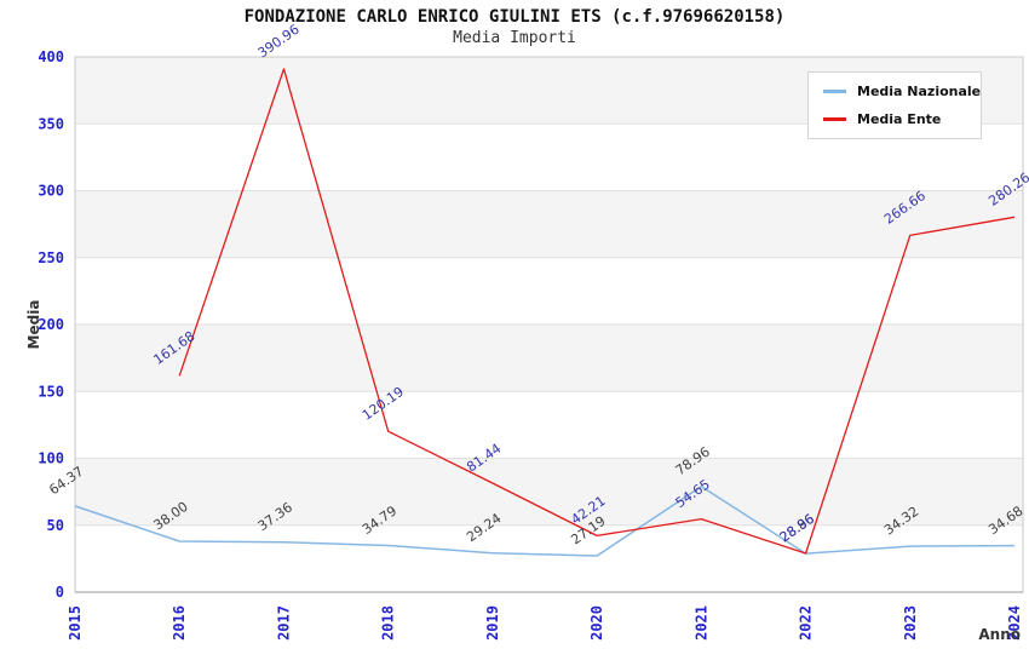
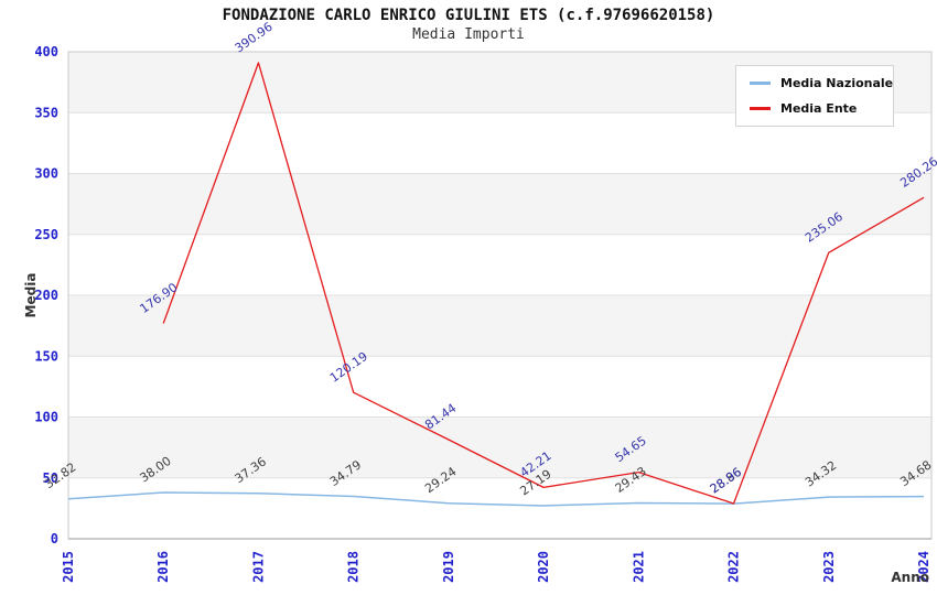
Media Nazionale/2015: 64.37 -> 32.82
Media Ente/2016: 161.68 -> 176.90
Media Nazionale/2021: 78.96 -> 29.43
Media Ente/2023: 266.66 -> 235.06
